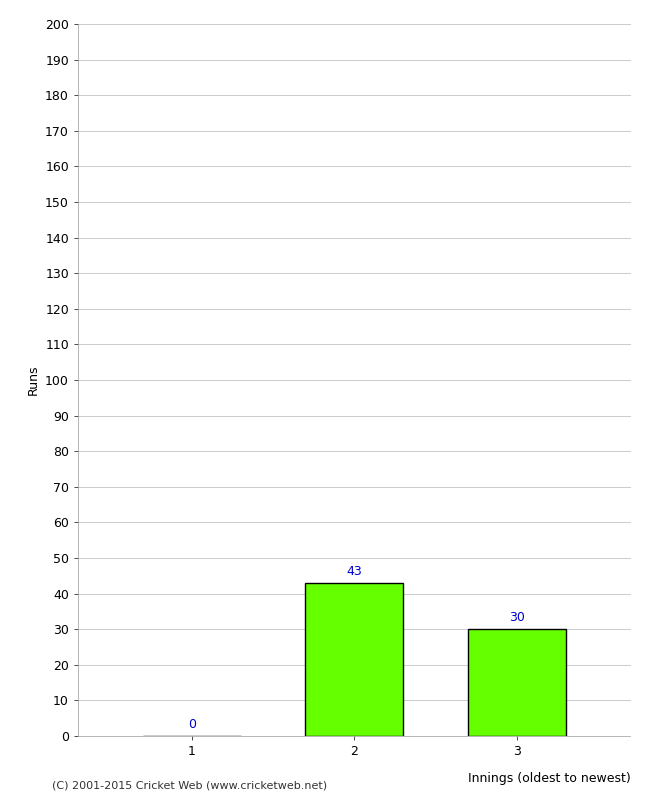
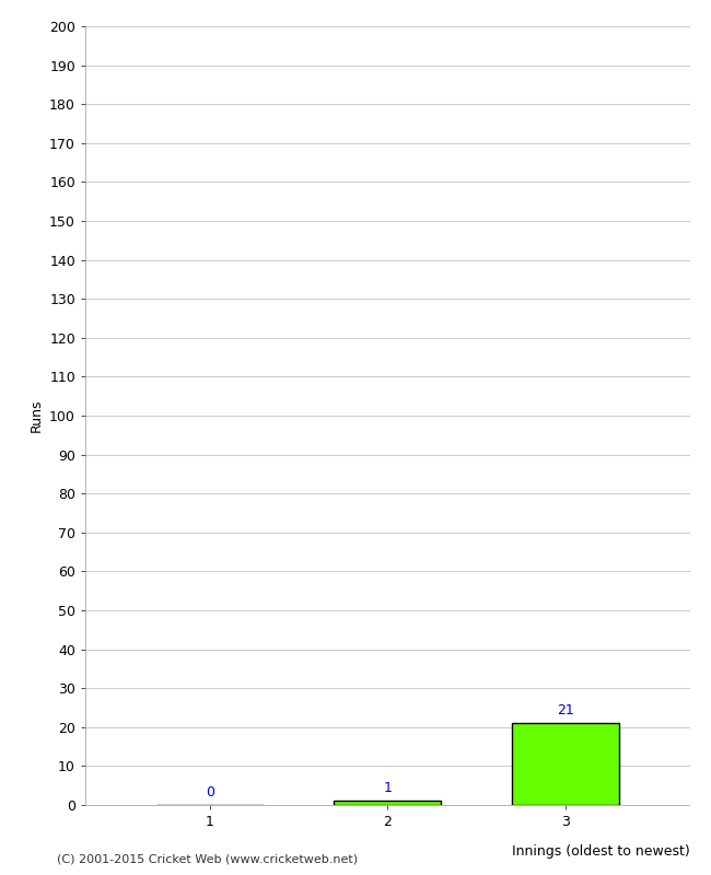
2: 43 -> 1
3: 30 -> 21
